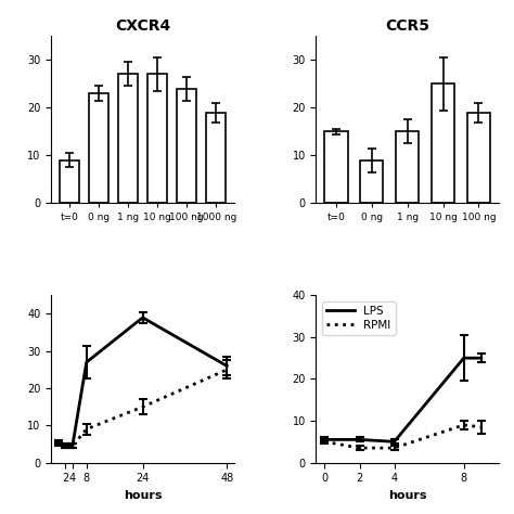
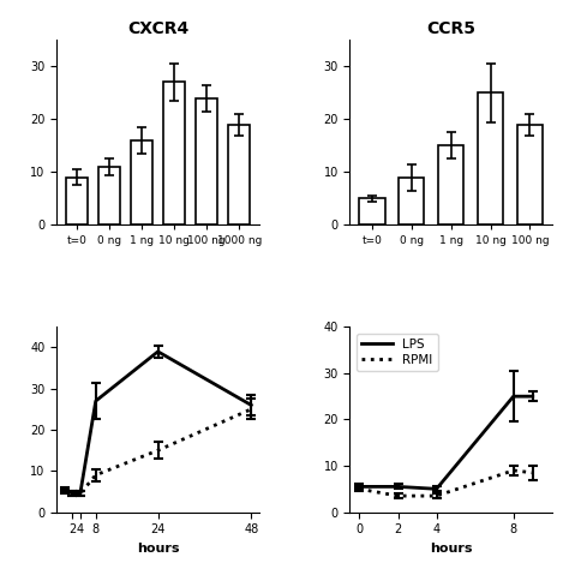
CXCR4/0 ng: 23 -> 11
CXCR4/1 ng: 27 -> 16
CCR5/t=0: 15 -> 5
